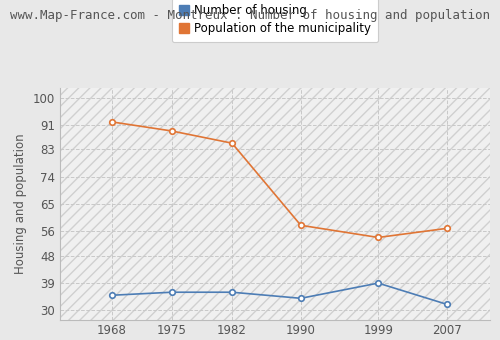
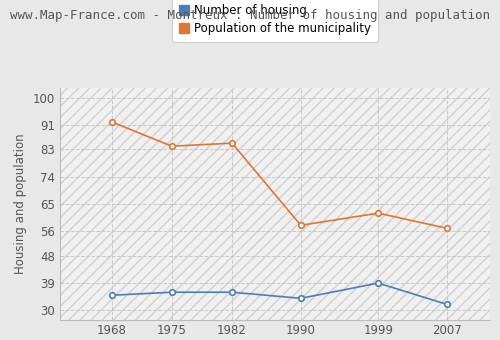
Population of the municipality/1975: 89 -> 84
Population of the municipality/1999: 54 -> 62
